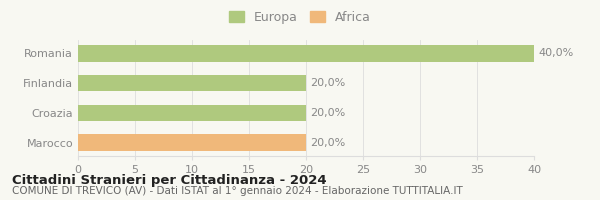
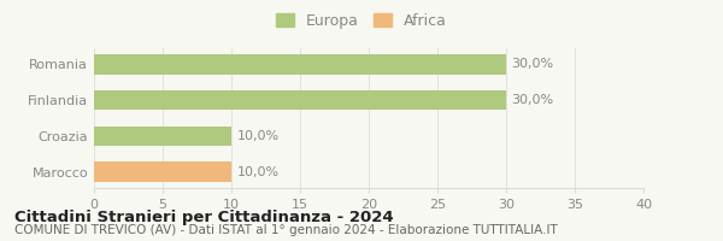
Romania: 40,0% -> 30,0%
Finlandia: 20,0% -> 30,0%
Croazia: 20,0% -> 10,0%
Marocco: 20,0% -> 10,0%
